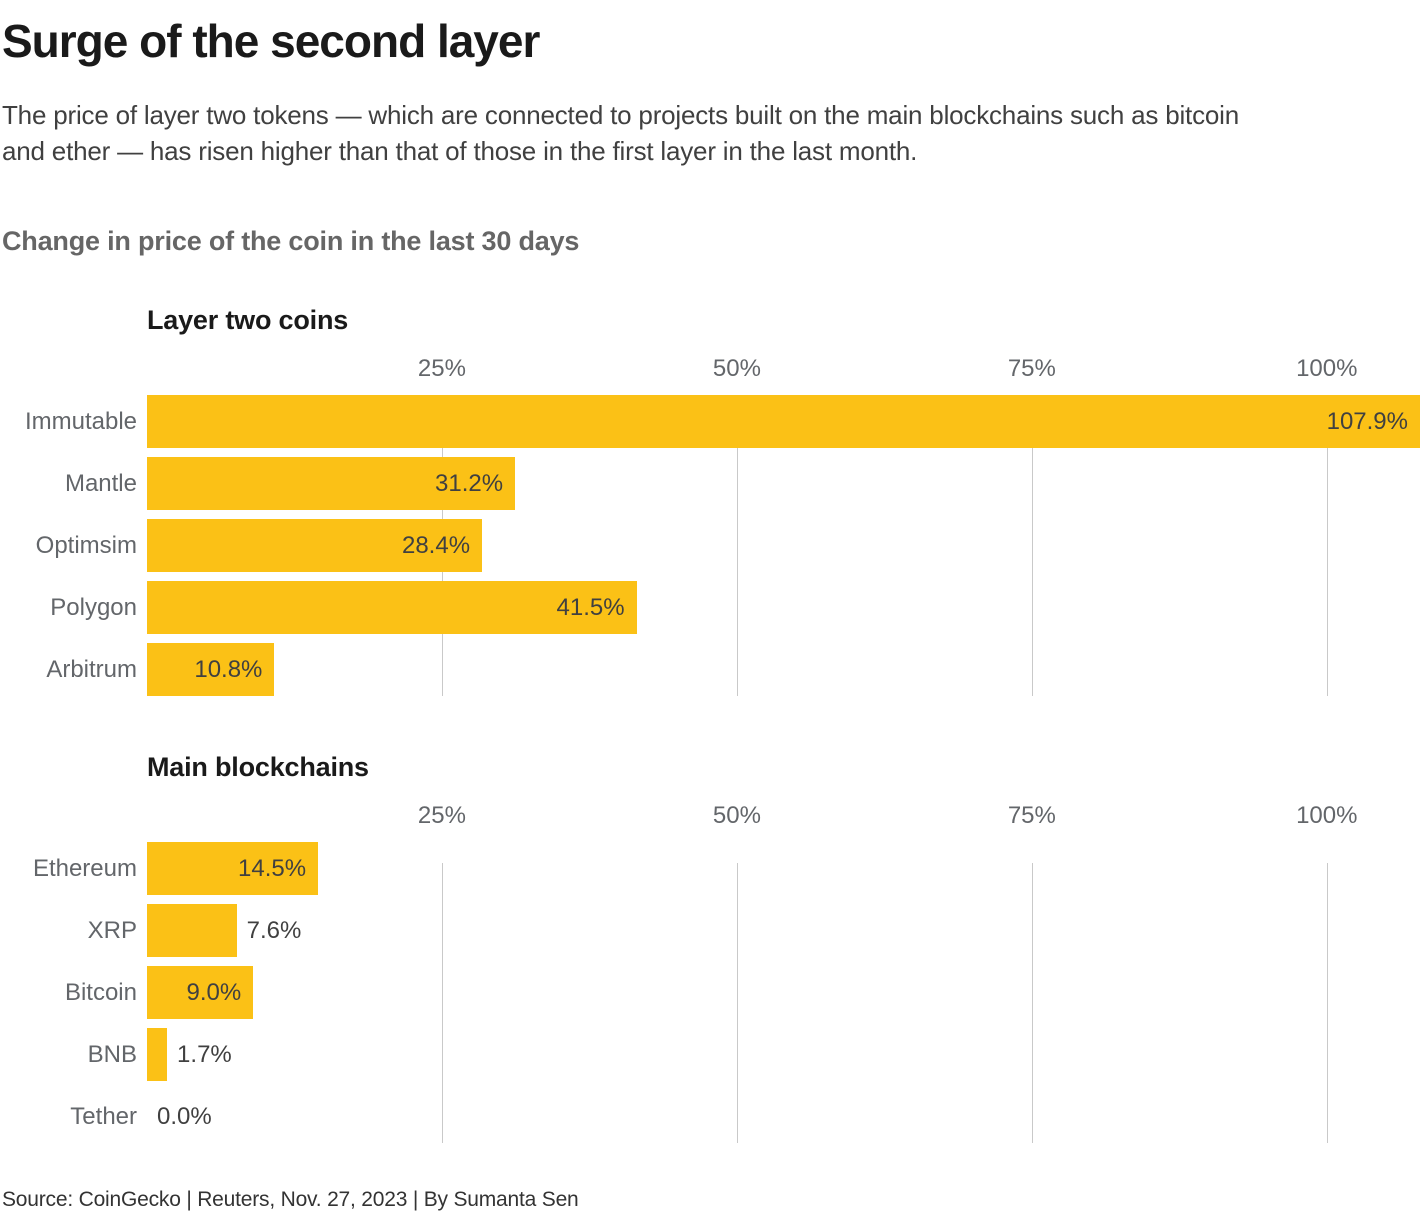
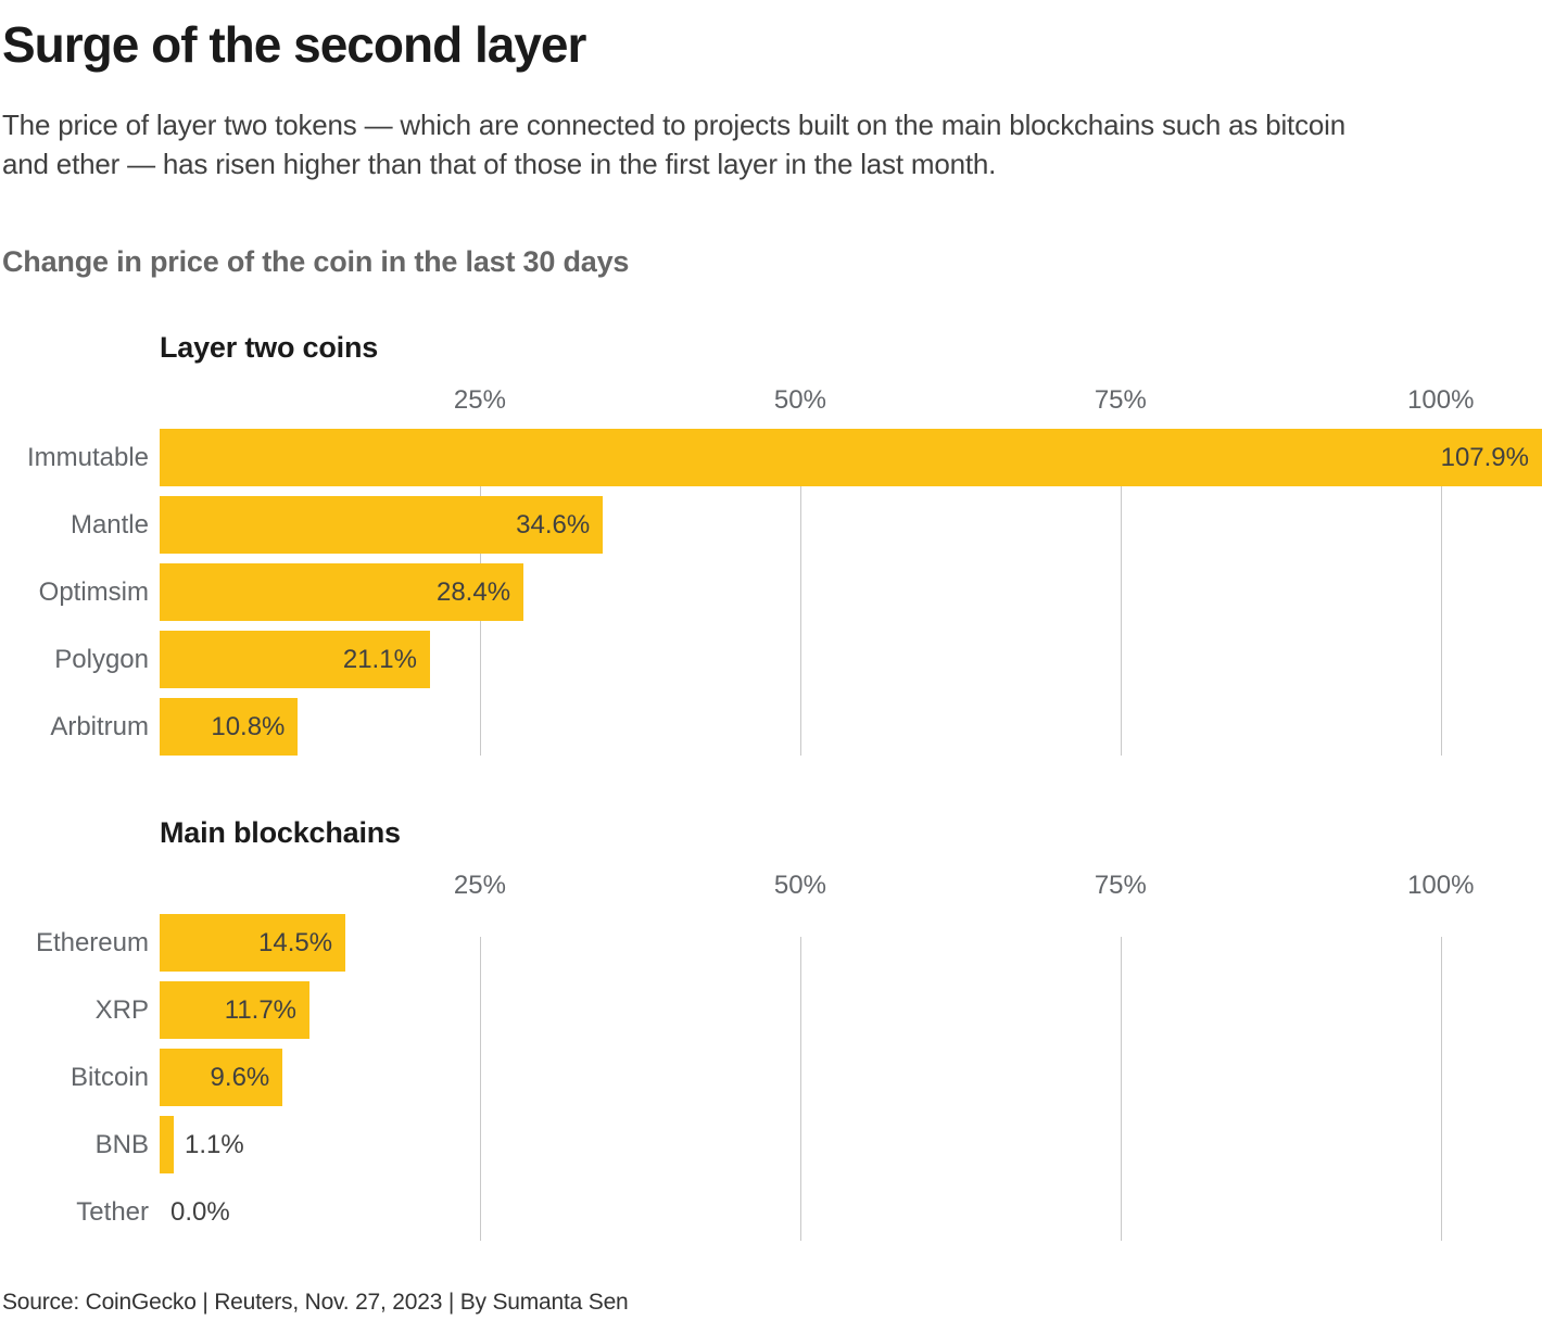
Layer two coins/Mantle: 31.2% -> 34.6%
Layer two coins/Polygon: 41.5% -> 21.1%
Main blockchains/XRP: 7.6% -> 11.7%
Main blockchains/Bitcoin: 9.0% -> 9.6%
Main blockchains/BNB: 1.7% -> 1.1%
